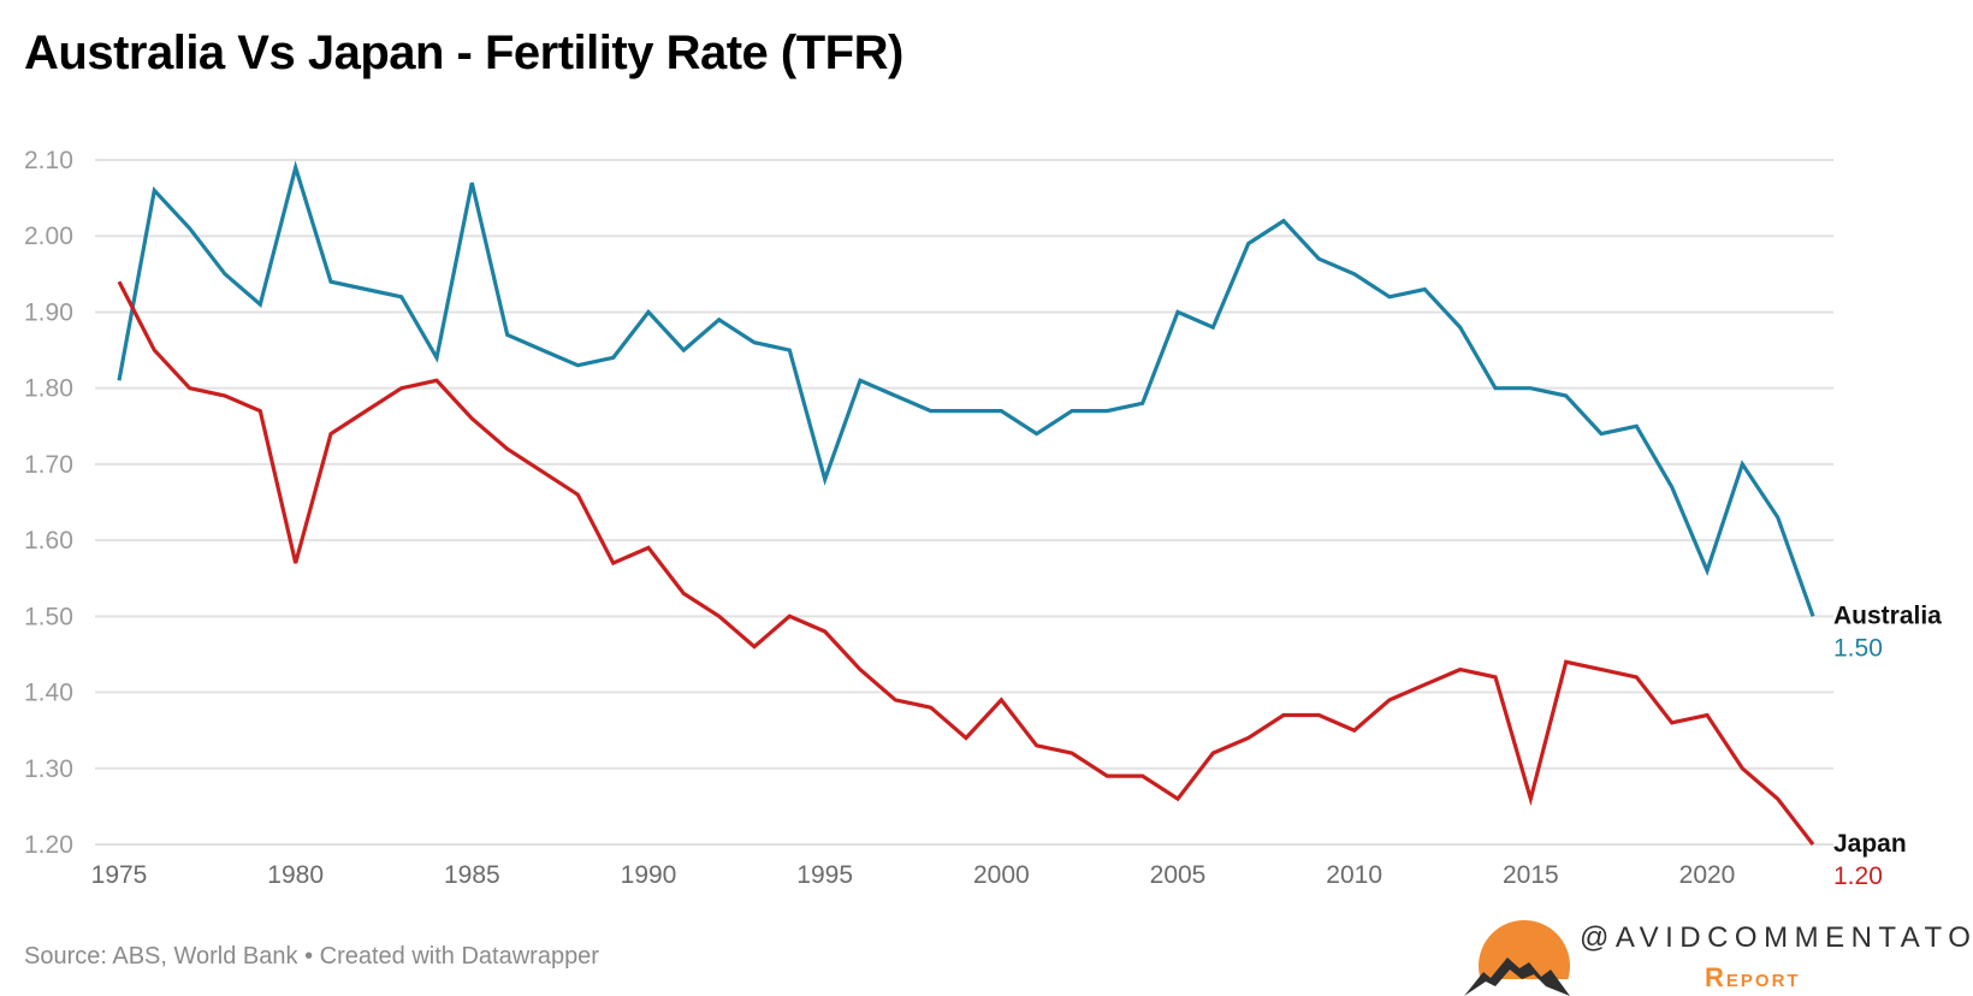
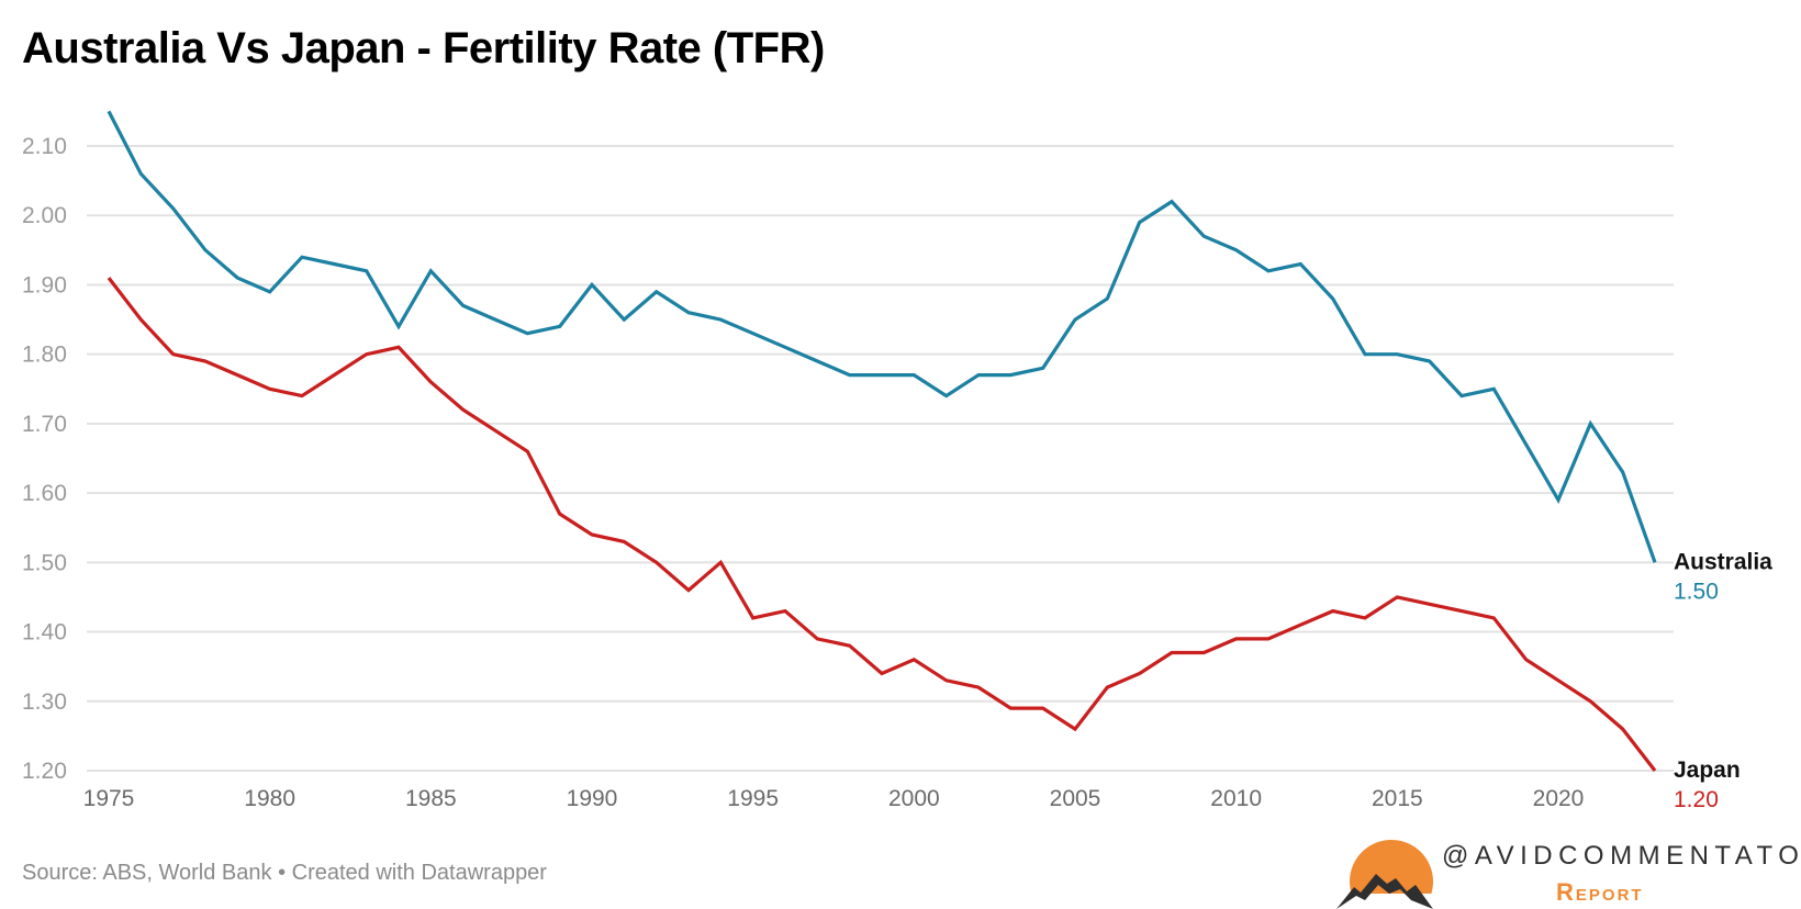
Australia/1975: 1.81 -> 2.15
Japan/1975: 1.94 -> 1.91
Australia/1980: 2.09 -> 1.89
Japan/1980: 1.57 -> 1.75
Australia/1985: 2.07 -> 1.92
Japan/1990: 1.59 -> 1.54
Australia/1995: 1.68 -> 1.83
Japan/1995: 1.48 -> 1.42
Japan/2000: 1.39 -> 1.36
Australia/2005: 1.90 -> 1.85
Japan/2010: 1.35 -> 1.39
Japan/2015: 1.26 -> 1.45
Australia/2020: 1.56 -> 1.59
Japan/2020: 1.37 -> 1.33
